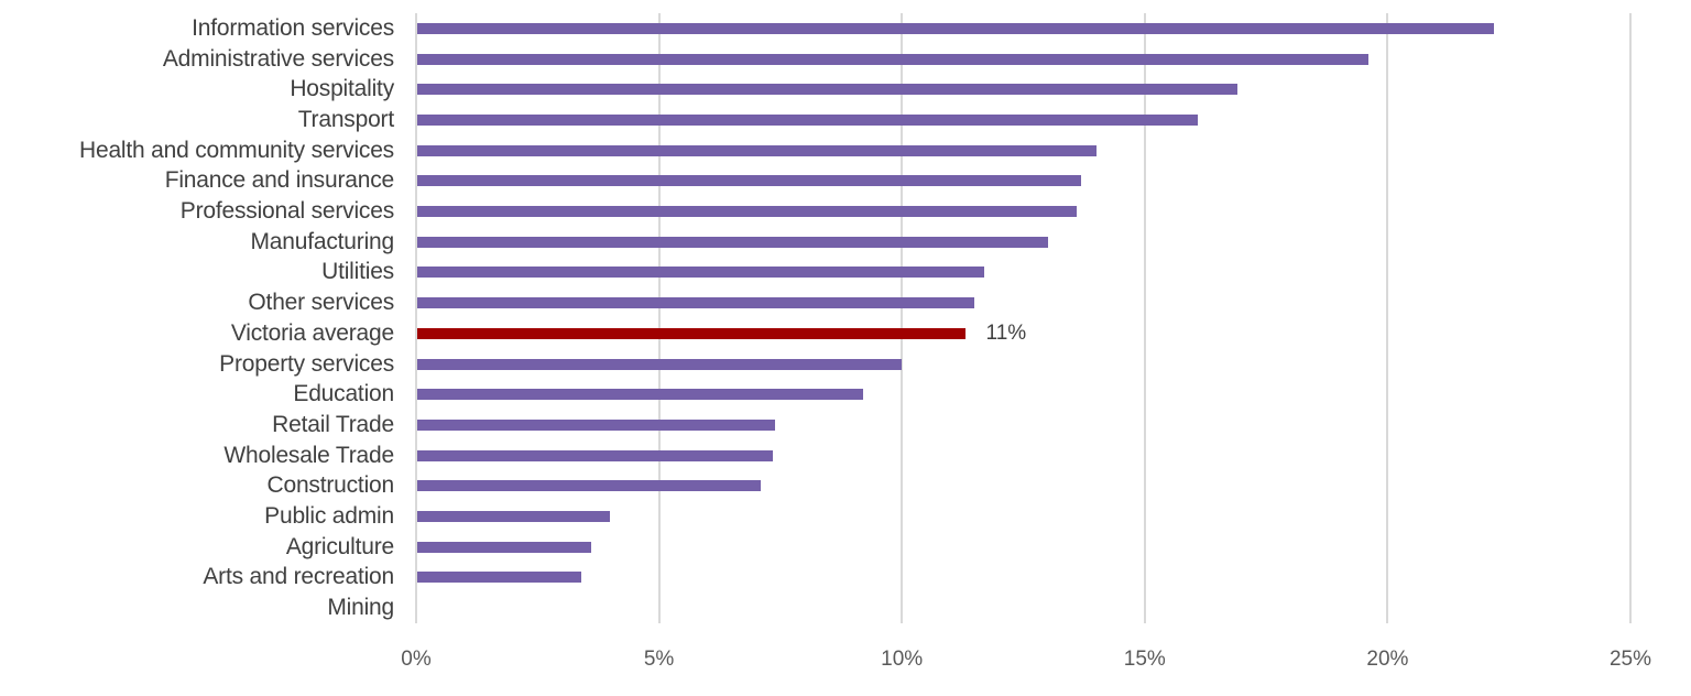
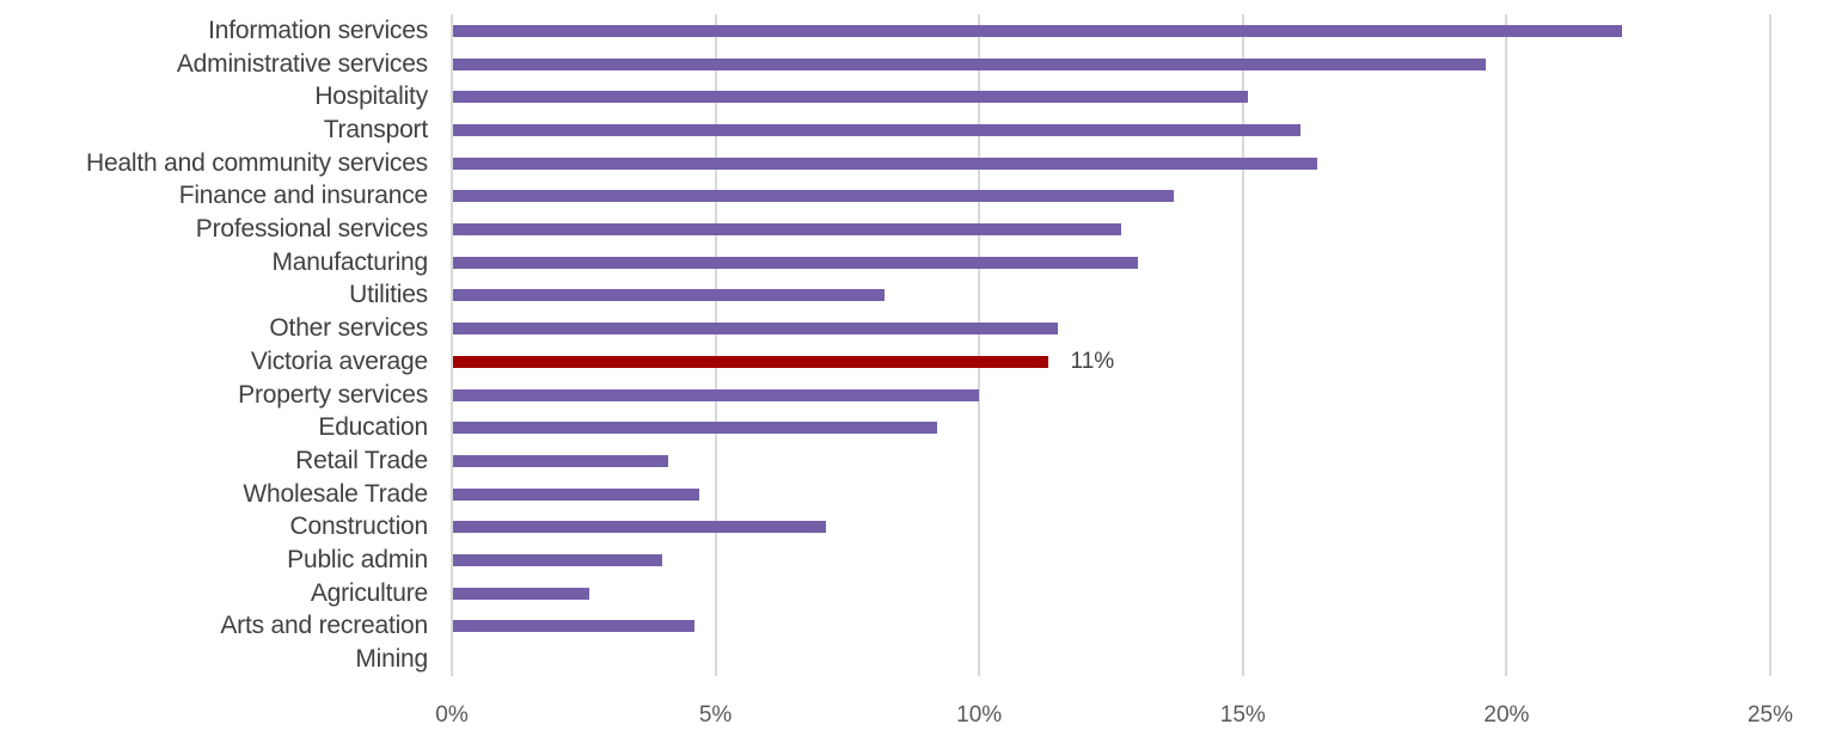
Hospitality: 16.9% -> 15.1%
Health and community services: 14.0% -> 16.4%
Professional services: 13.6% -> 12.7%
Utilities: 11.7% -> 8.2%
Retail Trade: 7.4% -> 4.1%
Wholesale Trade: 7.3% -> 4.7%
Agriculture: 3.6% -> 2.6%
Arts and recreation: 3.4% -> 4.6%
